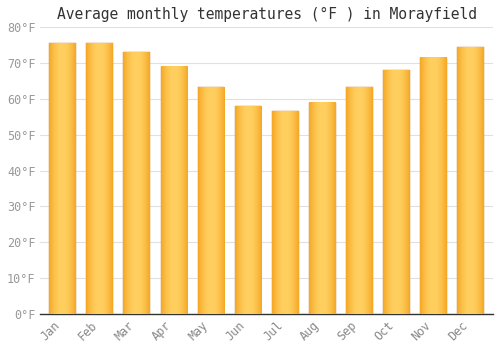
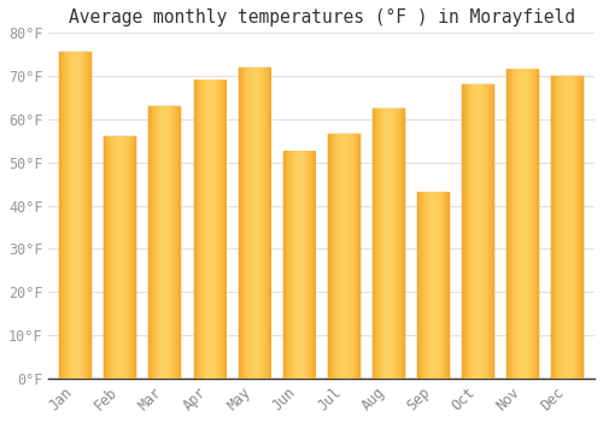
Feb: 75.5°F -> 56.0°F
Mar: 73.0°F -> 63.0°F
May: 63.3°F -> 72.0°F
Jun: 58.0°F -> 52.5°F
Aug: 59.0°F -> 62.5°F
Sep: 63.3°F -> 43.0°F
Dec: 74.5°F -> 70.0°F
